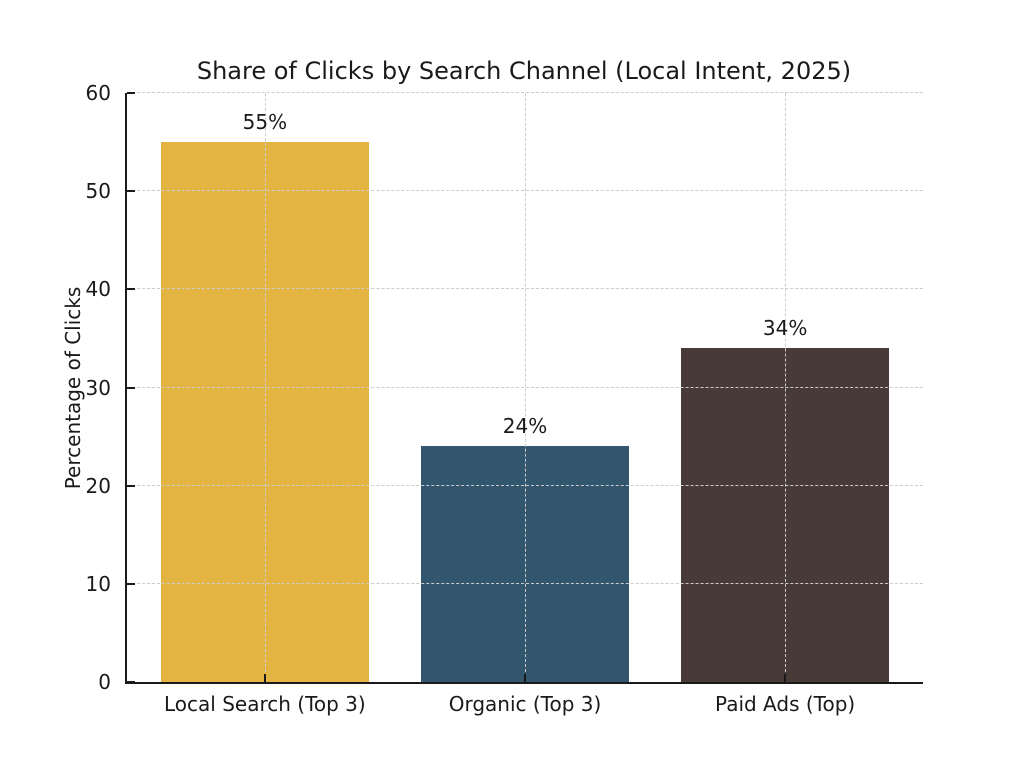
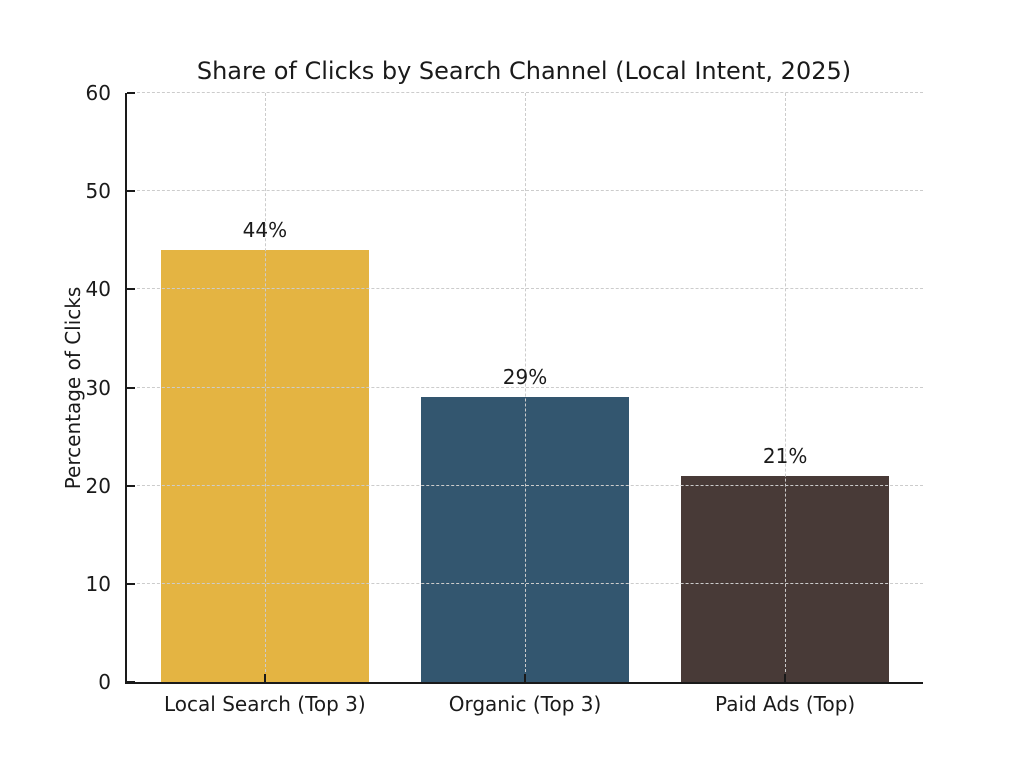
Local Search (Top 3): 55% -> 44%
Organic (Top 3): 24% -> 29%
Paid Ads (Top): 34% -> 21%
